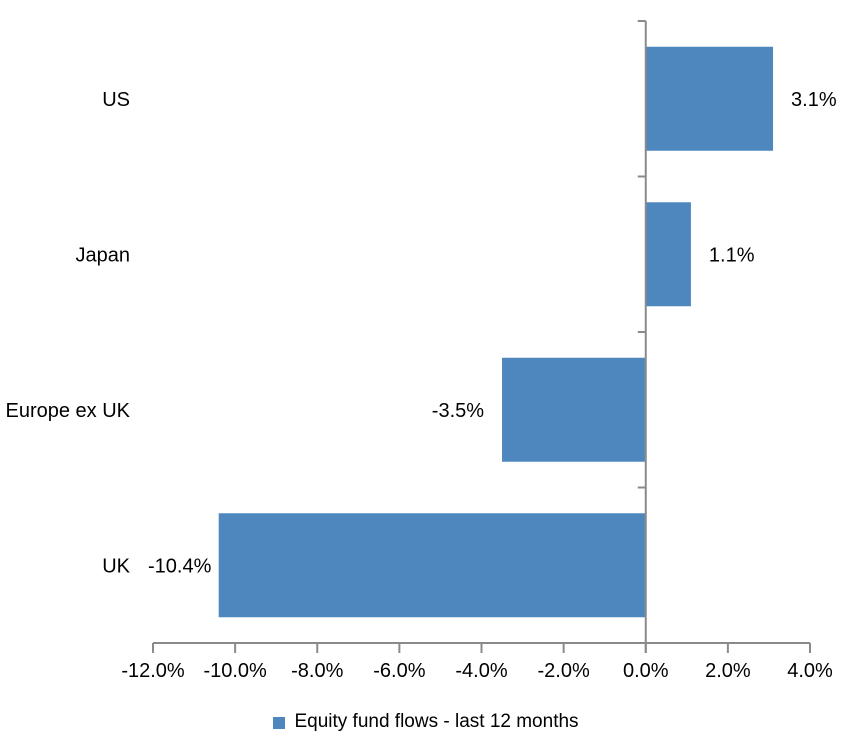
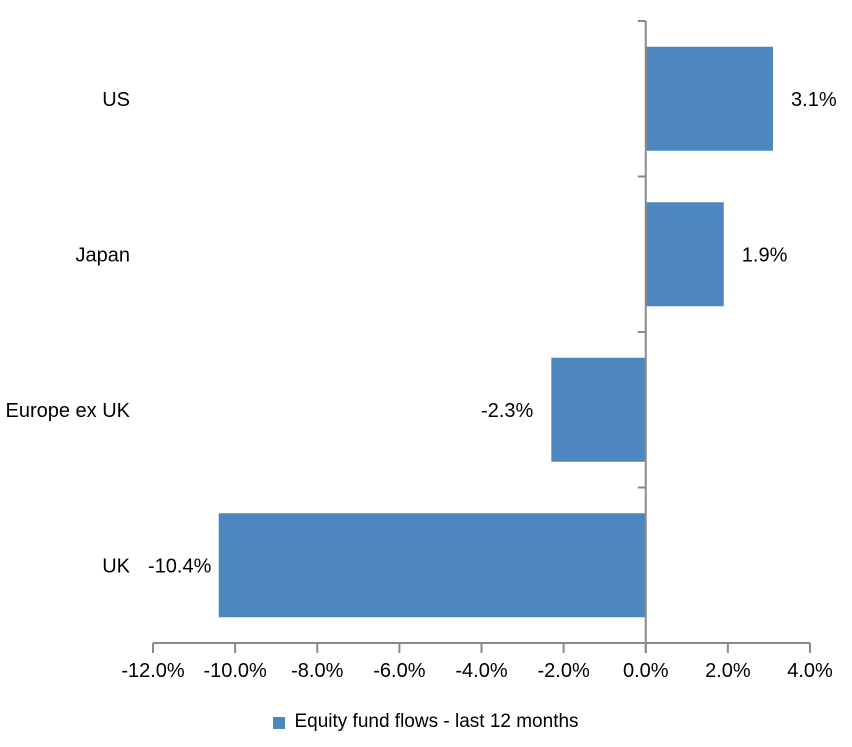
Japan: 1.1% -> 1.9%
Europe ex UK: -3.5% -> -2.3%
